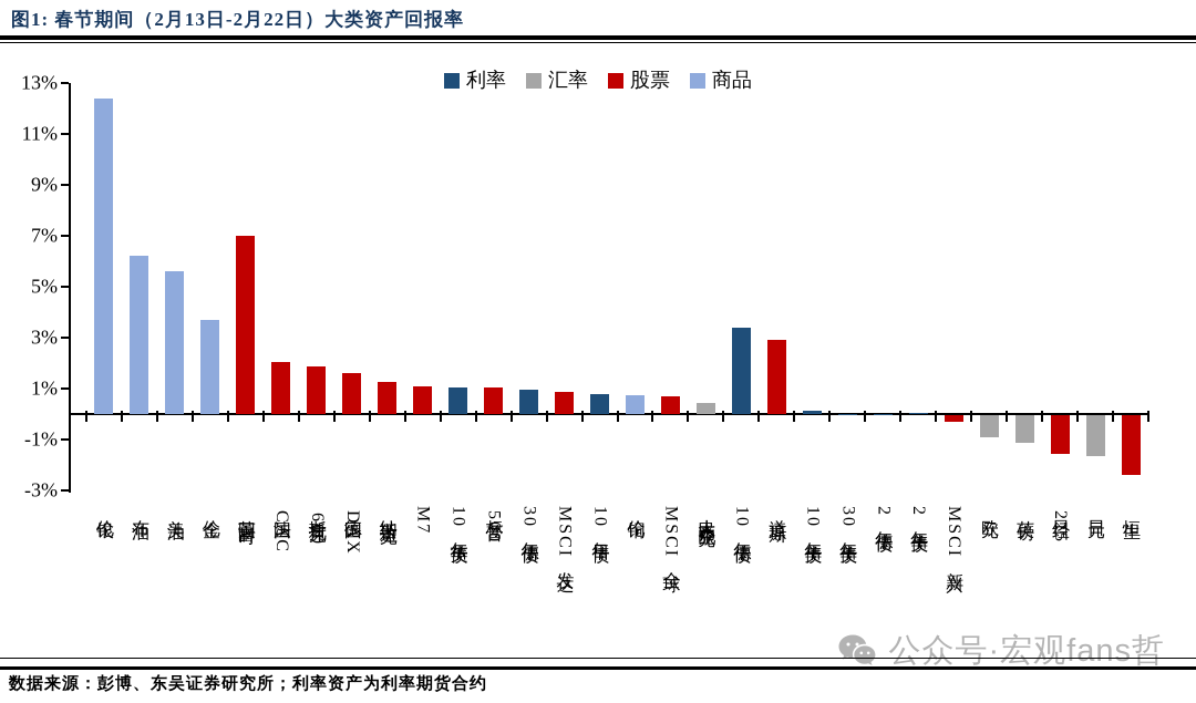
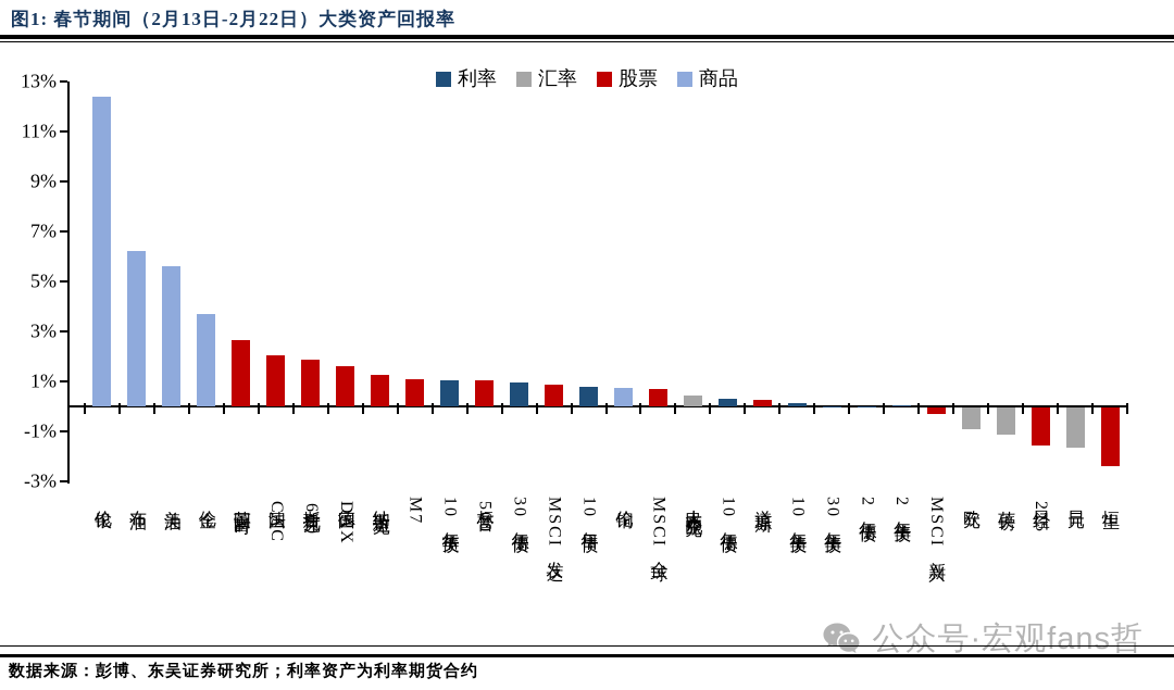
英国富时: 7.0% -> 2.6%
10年德债: 3.4% -> 0.3%
道琼斯: 2.9% -> 0.2%
